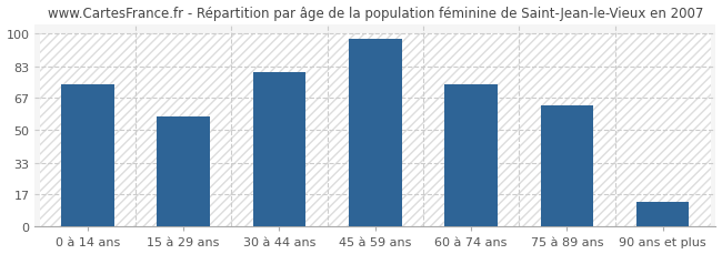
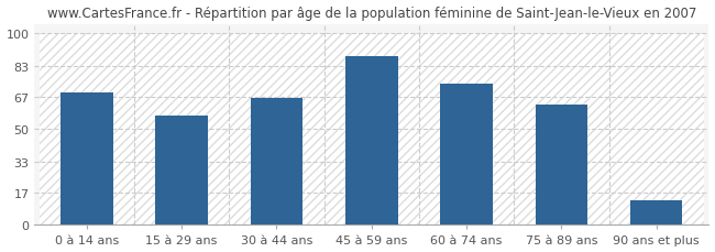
0 à 14 ans: 74 -> 69
30 à 44 ans: 80 -> 66
45 à 59 ans: 97 -> 88
